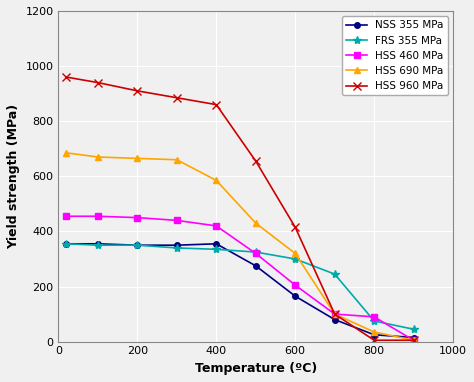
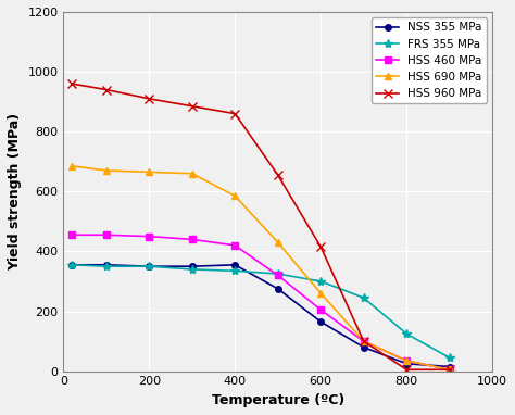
HSS 690 MPa/600: 320 -> 260
FRS 355 MPa/800: 75 -> 125
HSS 460 MPa/800: 90 -> 35
